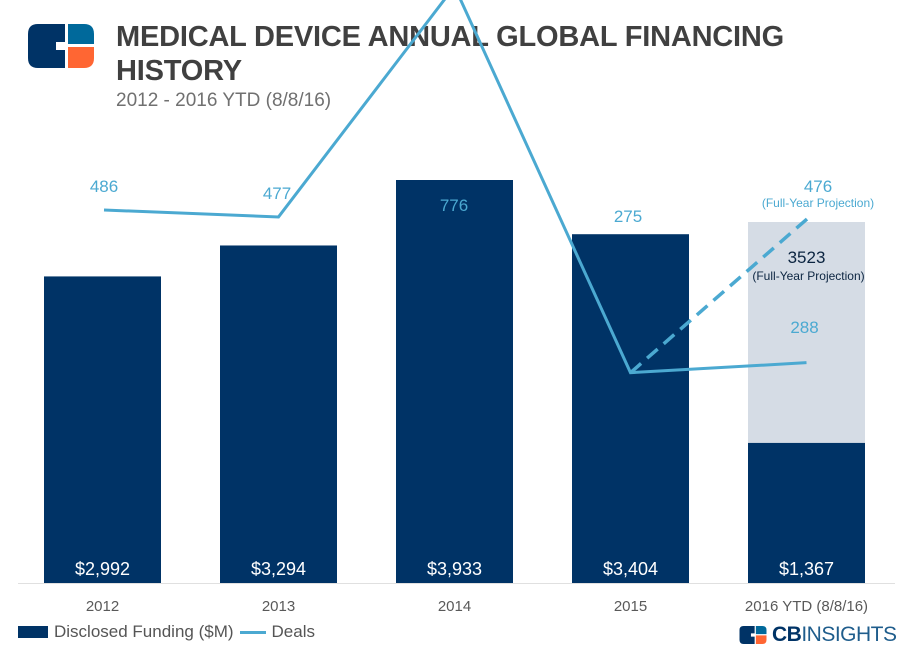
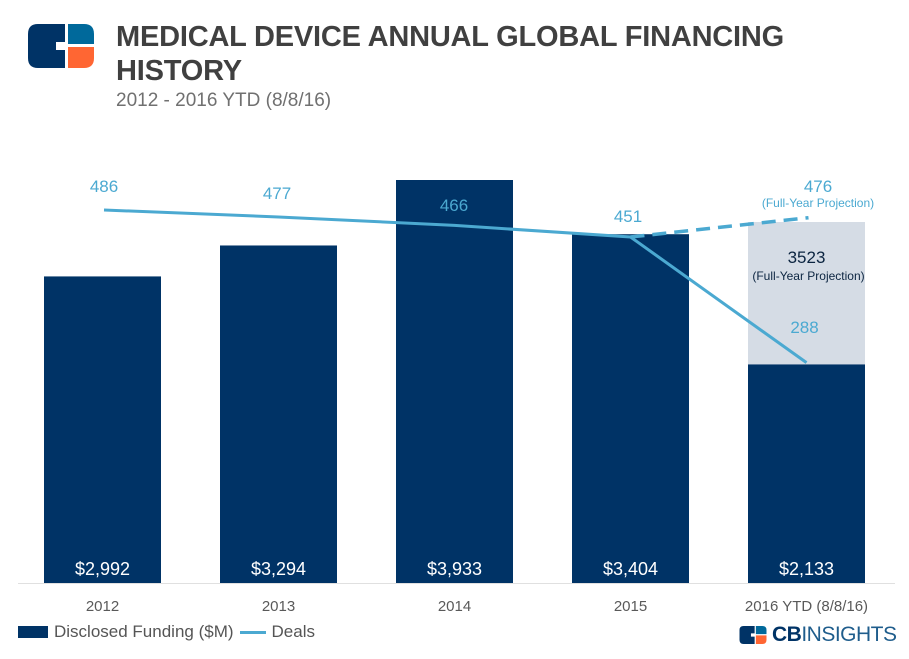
Deals/2014: 776 -> 466
Deals/2015: 275 -> 451
Disclosed Funding ($M)/2016 YTD (8/8/16): $1,367 -> $2,133
